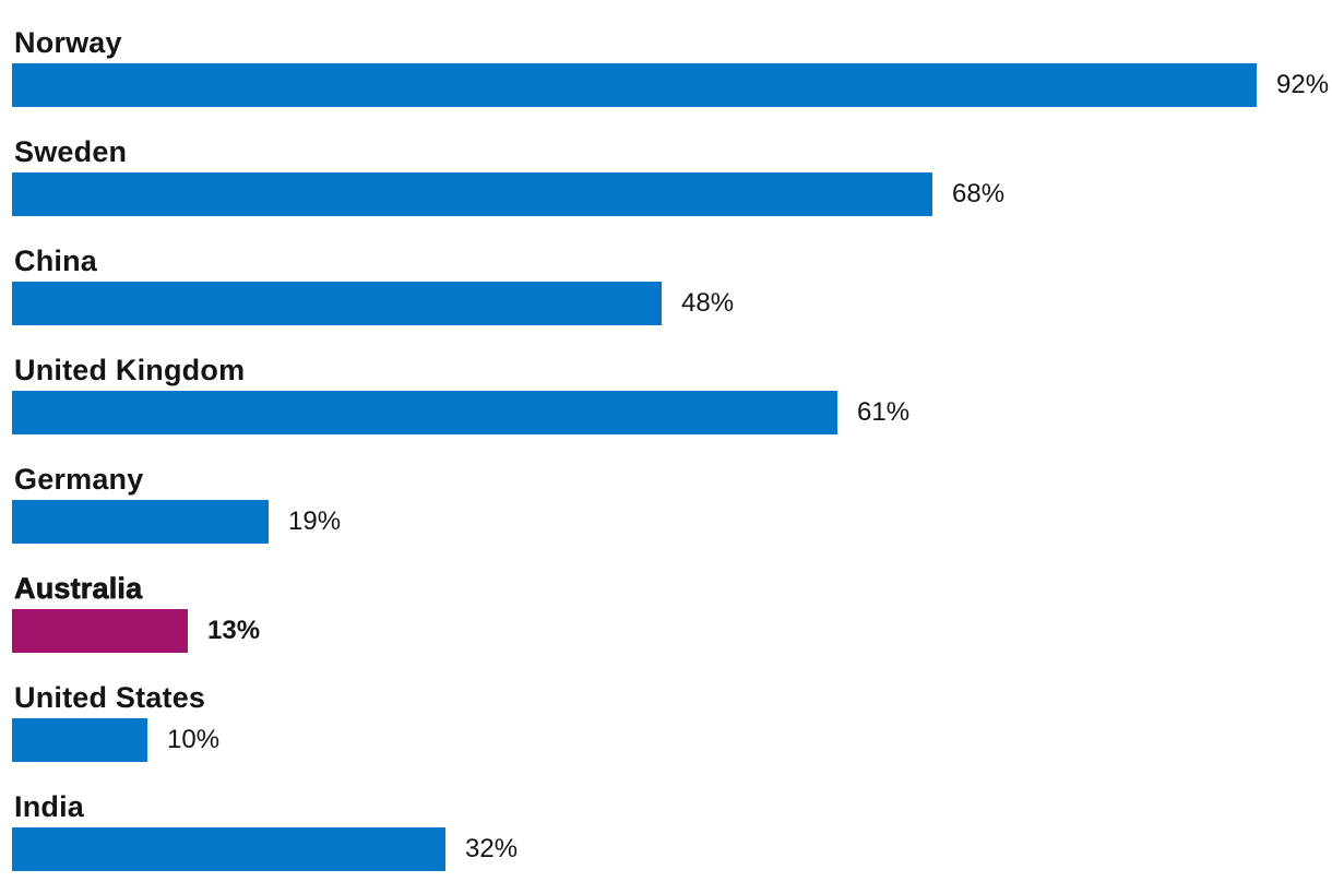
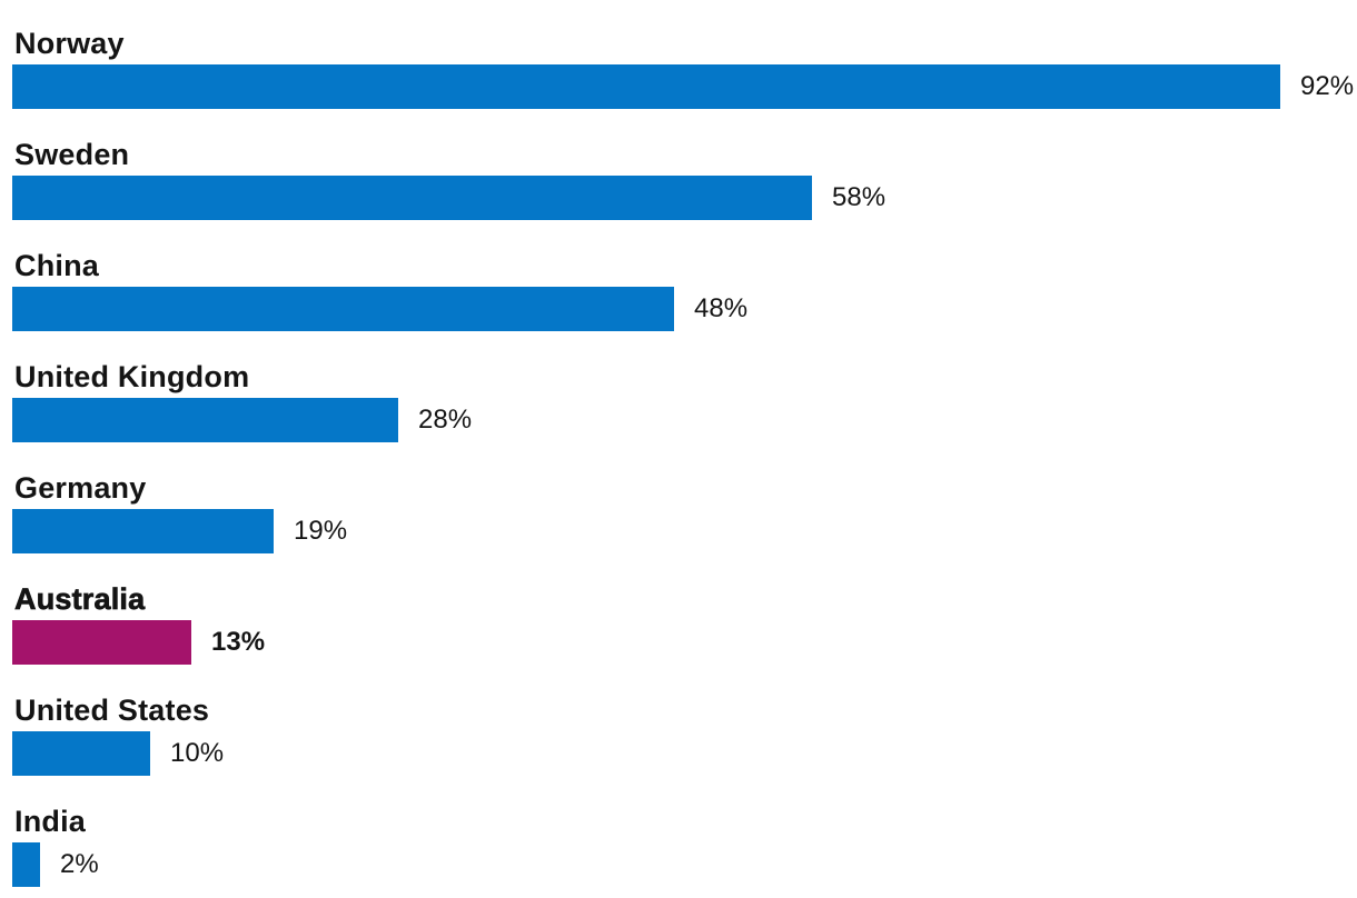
Sweden: 68% -> 58%
United Kingdom: 61% -> 28%
India: 32% -> 2%
